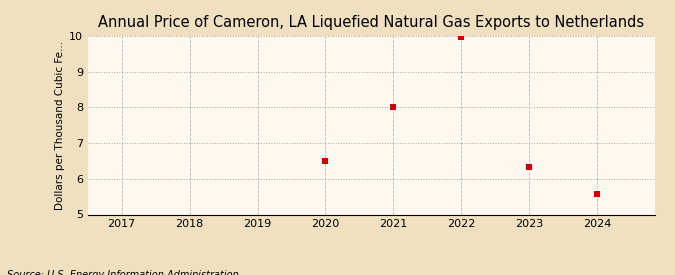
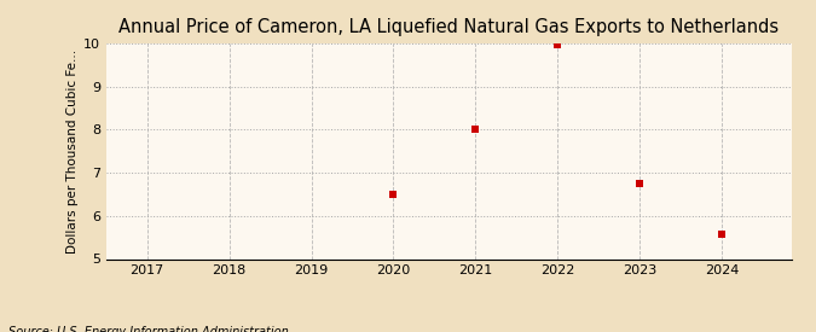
2023: 6.32 -> 6.75
